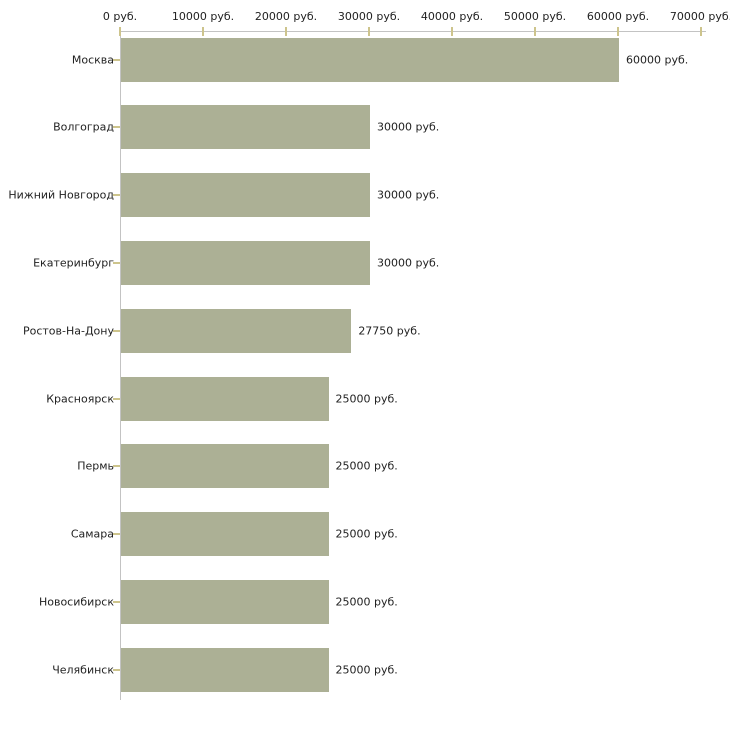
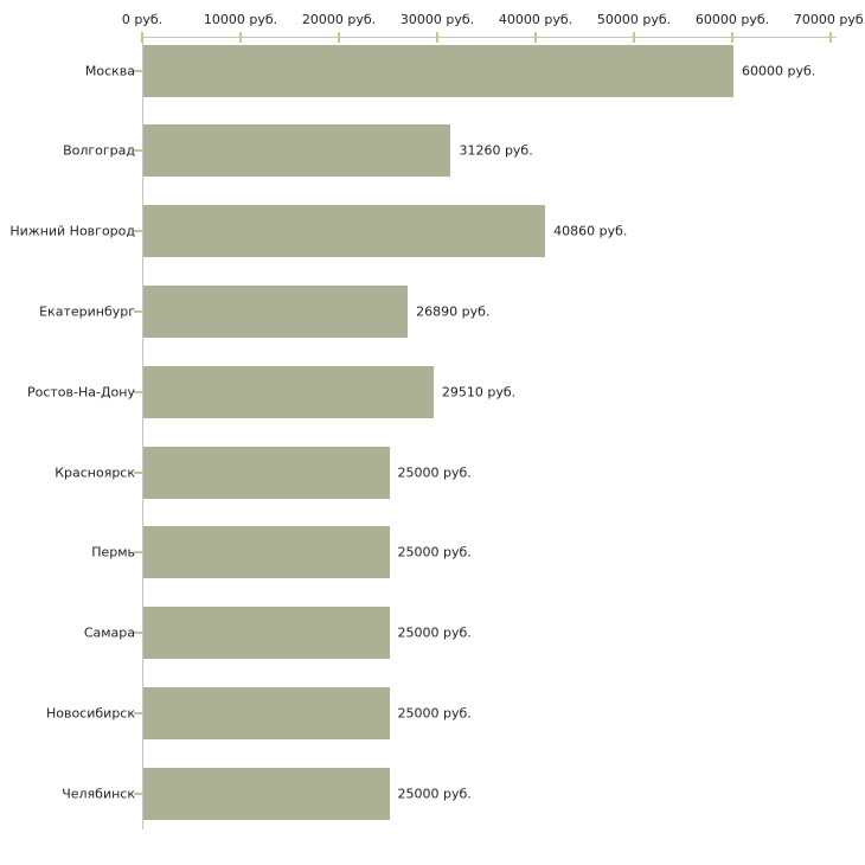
Волгоград: 30000 -> 31260
Нижний Новгород: 30000 -> 40860
Екатеринбург: 30000 -> 26890
Ростов-На-Дону: 27750 -> 29510
